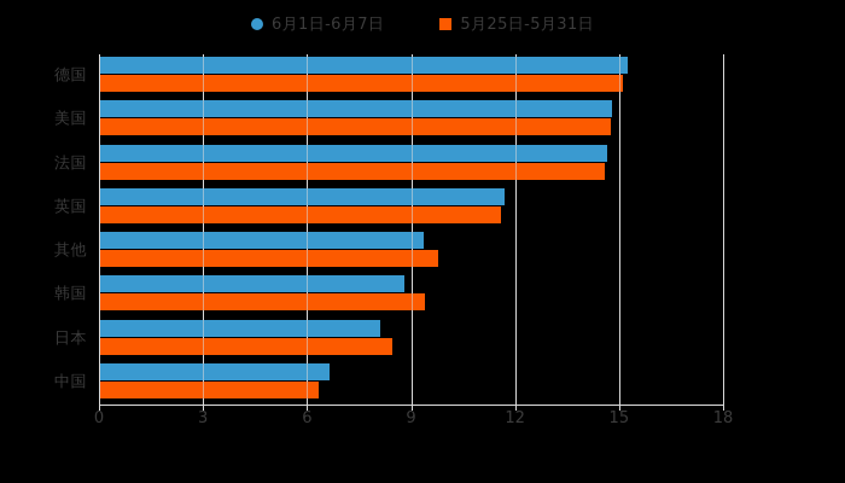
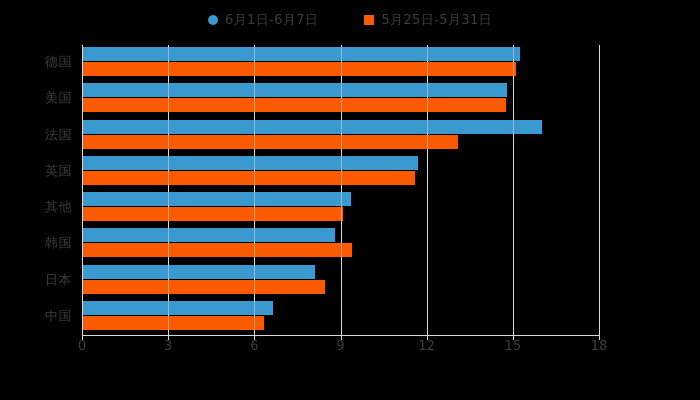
6月1日-6月7日/法国: 14.7 -> 16.0
5月25日-5月31日/法国: 14.6 -> 13.1
5月25日-5月31日/其他: 9.8 -> 9.1
